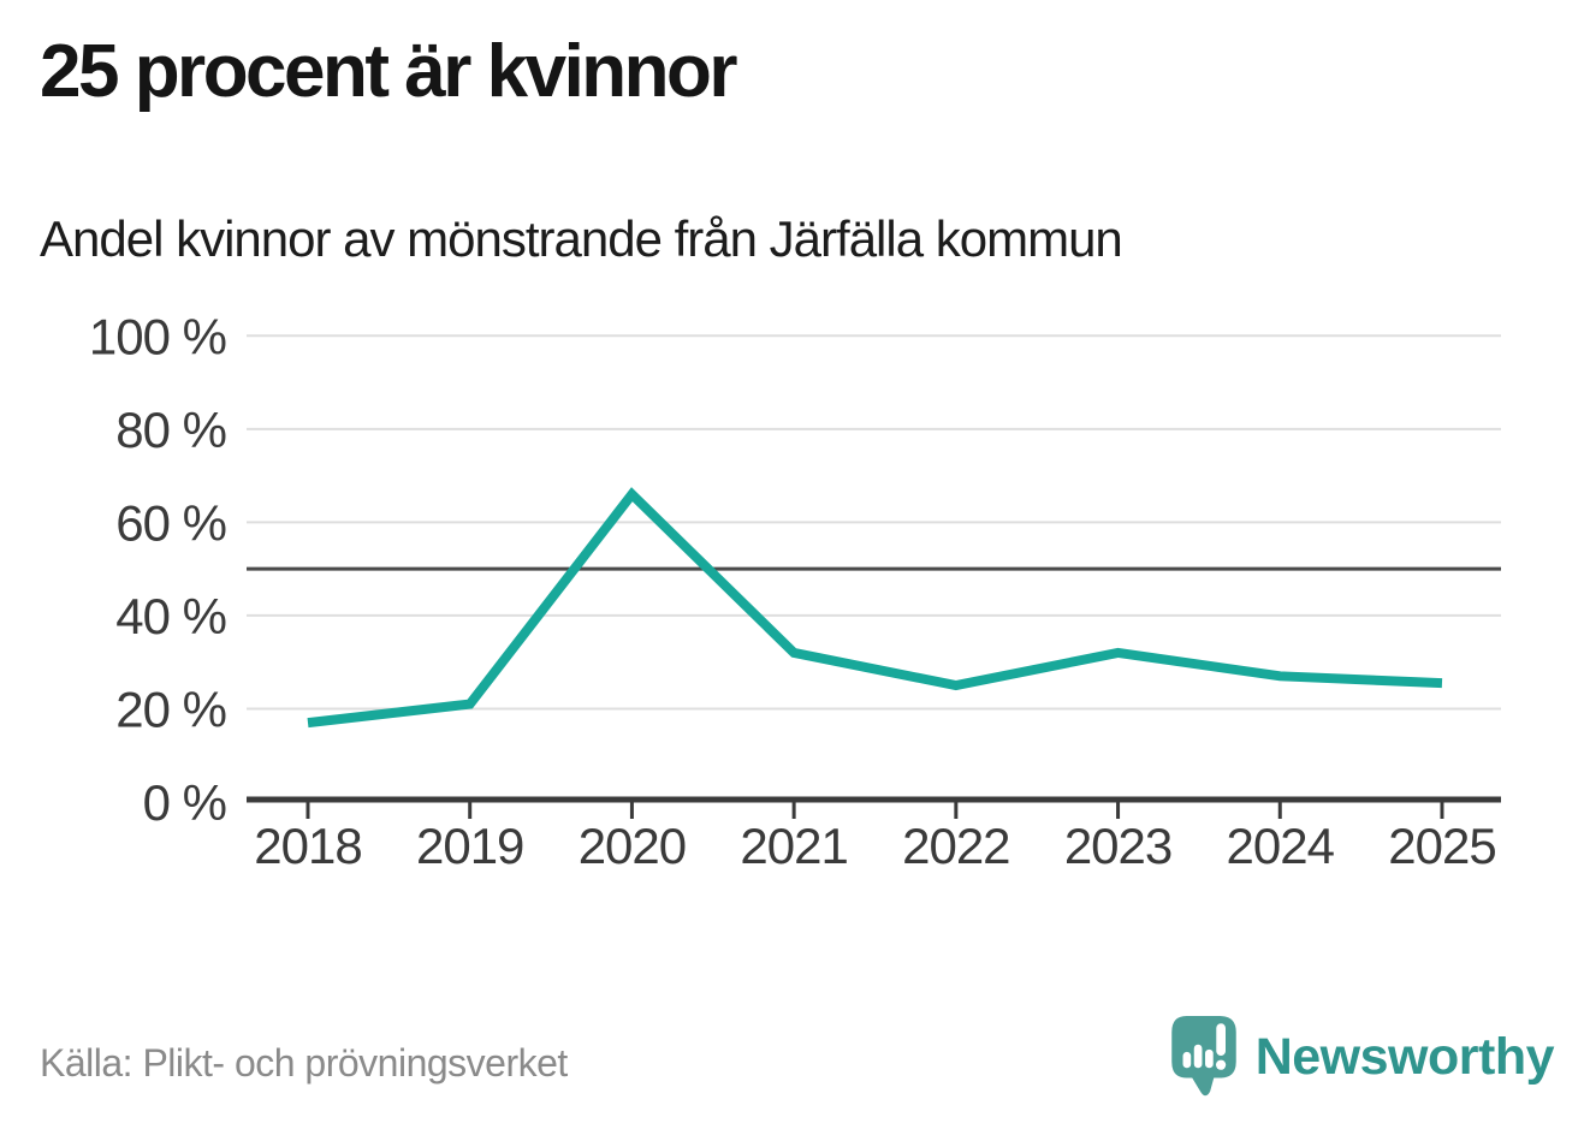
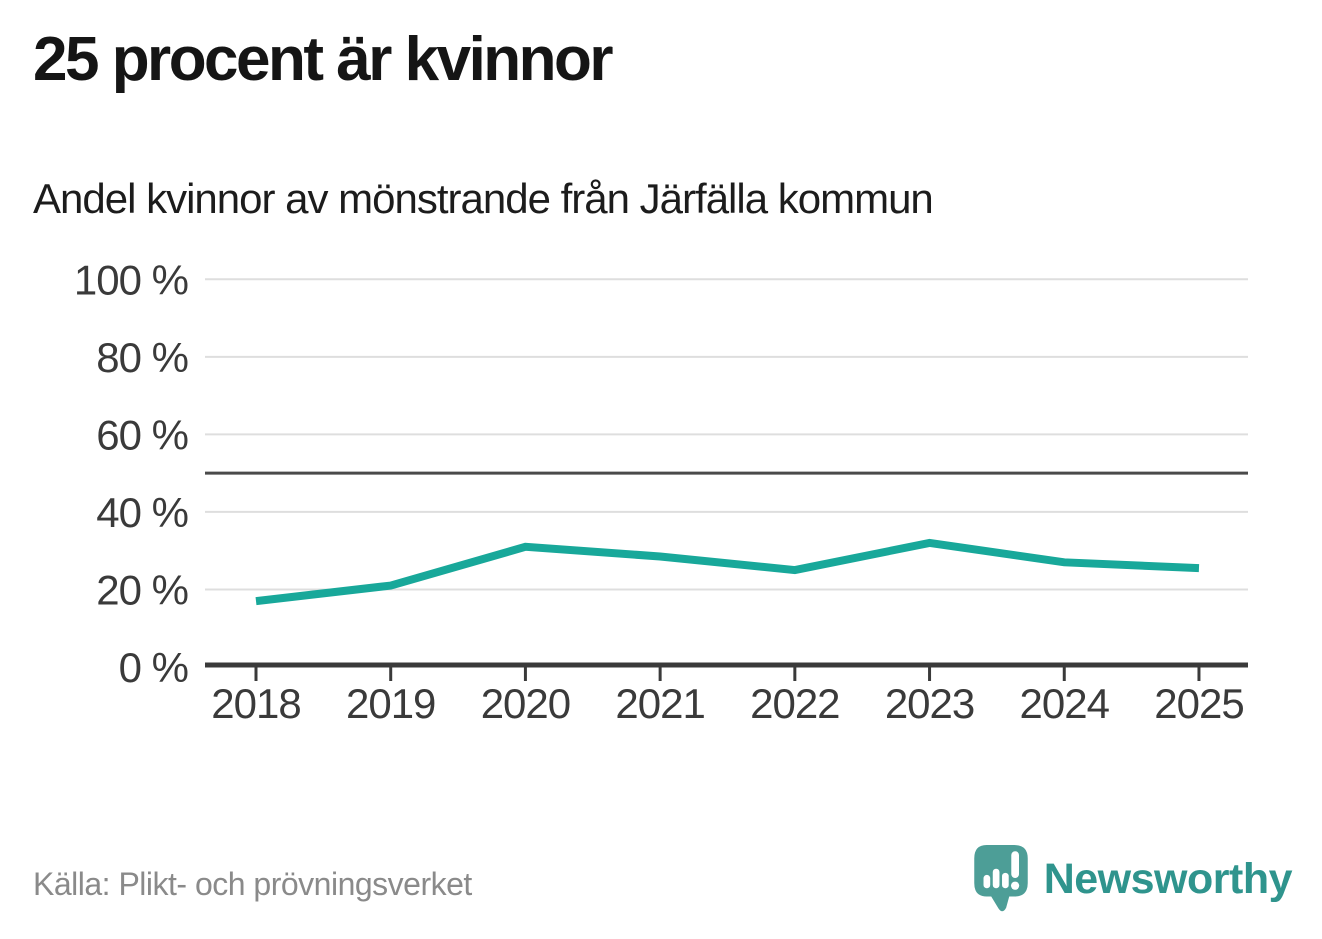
2020: 66% -> 31%
2021: 32% -> 28%
